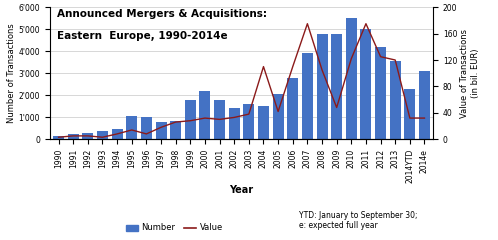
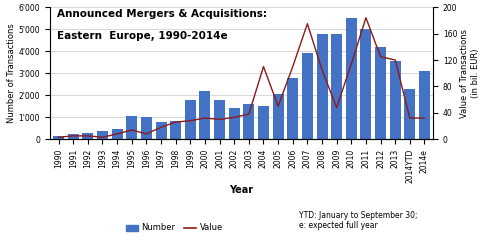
Value/2005: 42 -> 50
Value/2010: 122 -> 114
Value/2011: 175 -> 184
